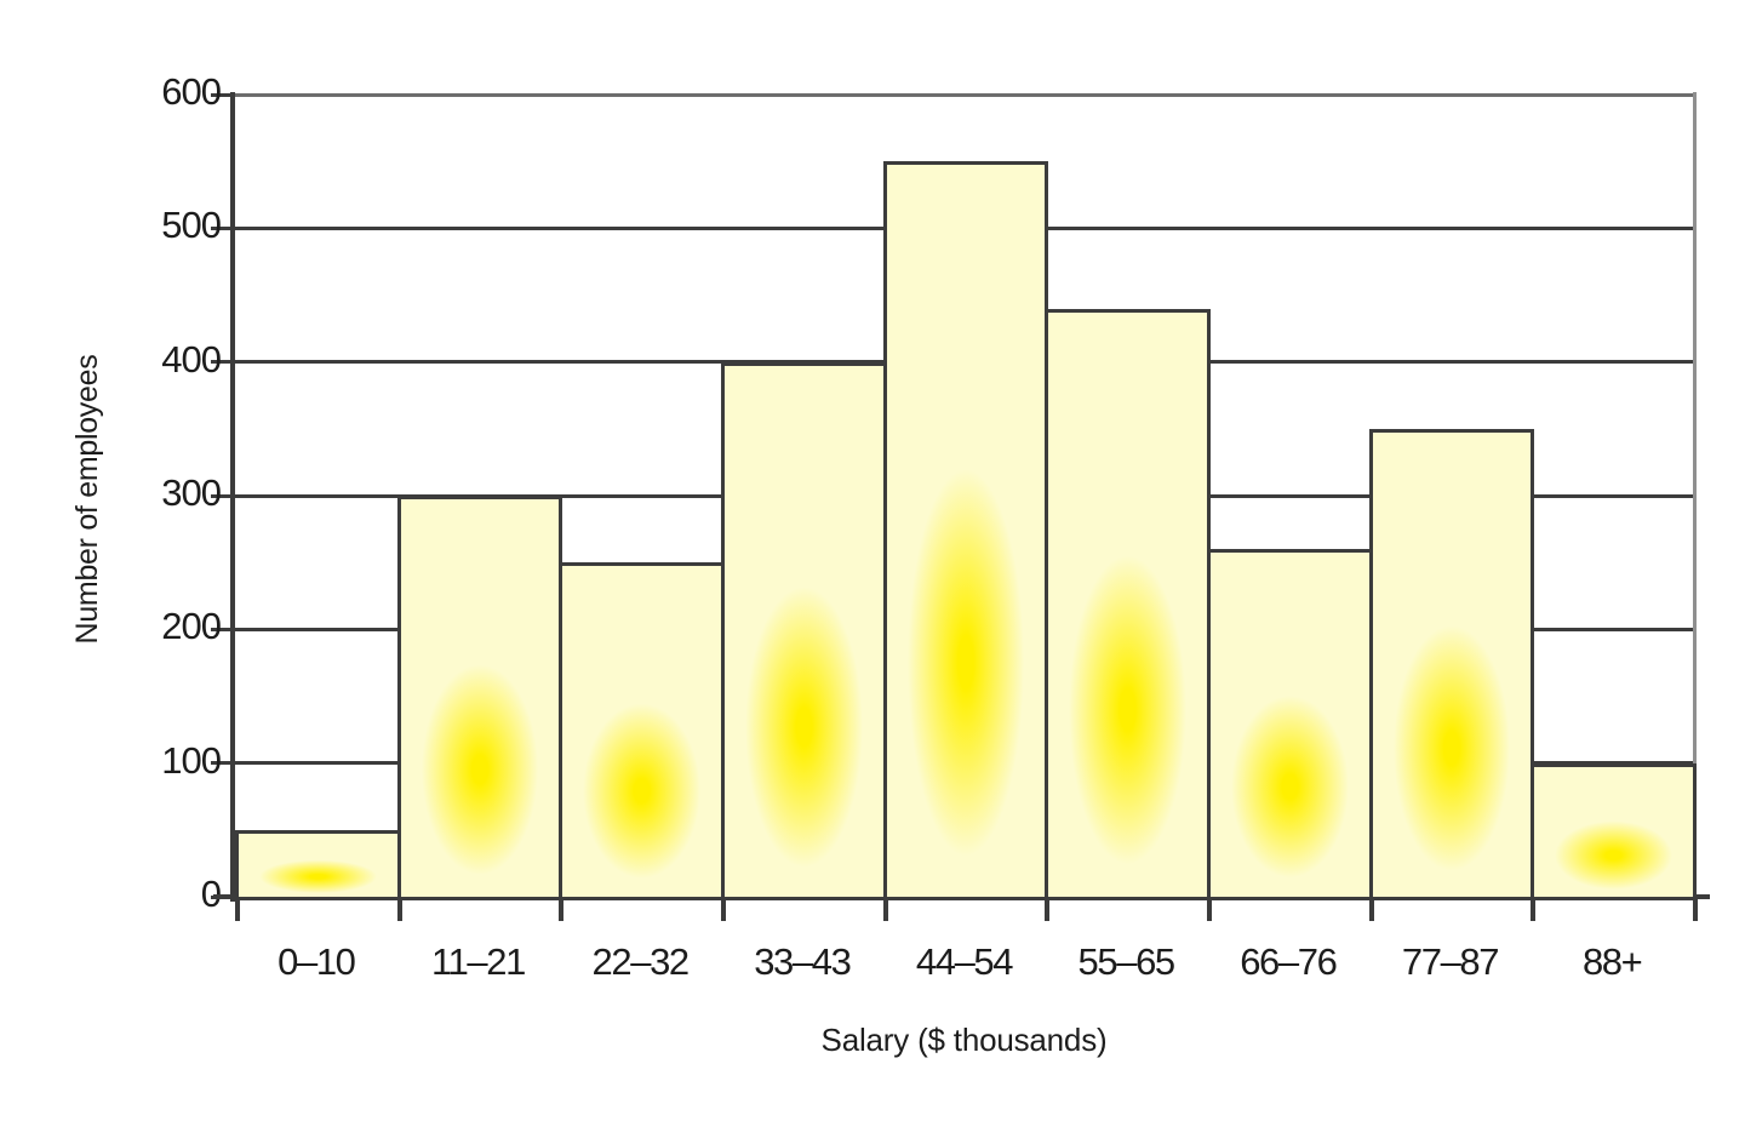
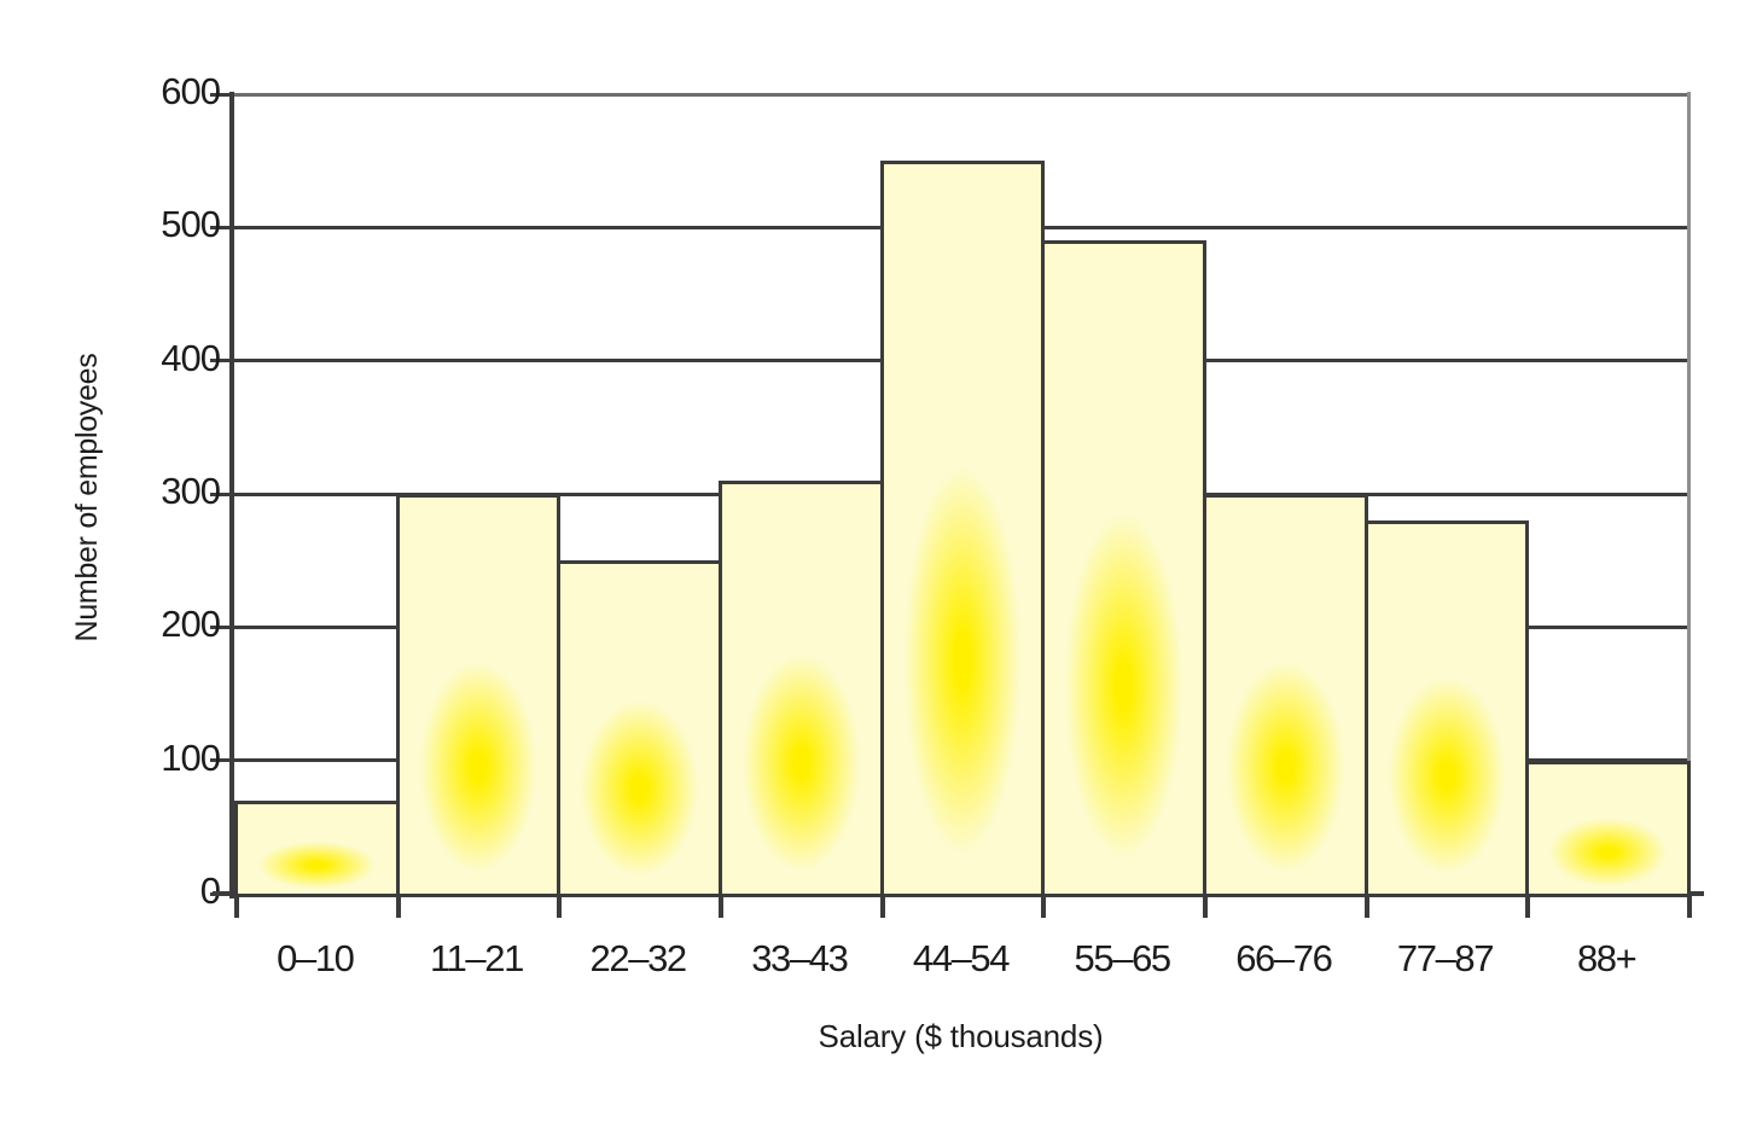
0–10: 50 -> 70
33–43: 400 -> 310
55–65: 440 -> 490
66–76: 260 -> 300
77–87: 350 -> 280
